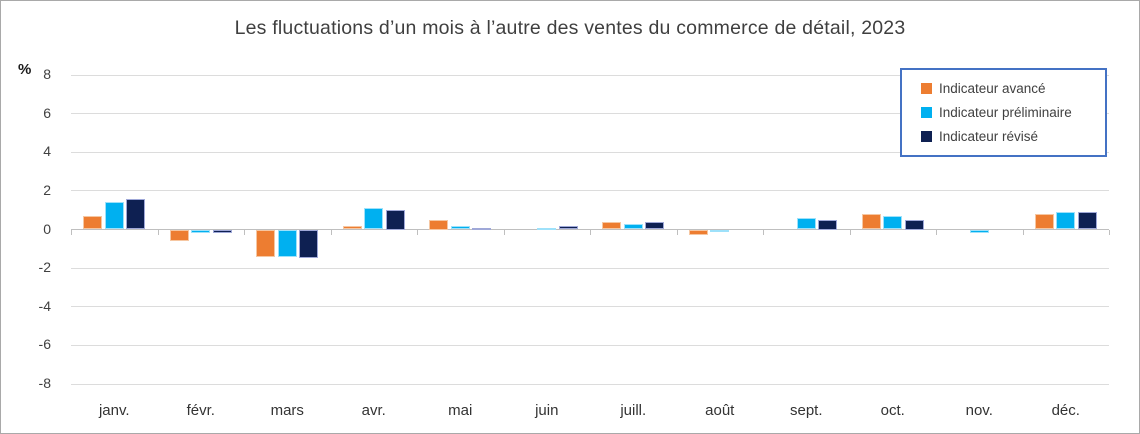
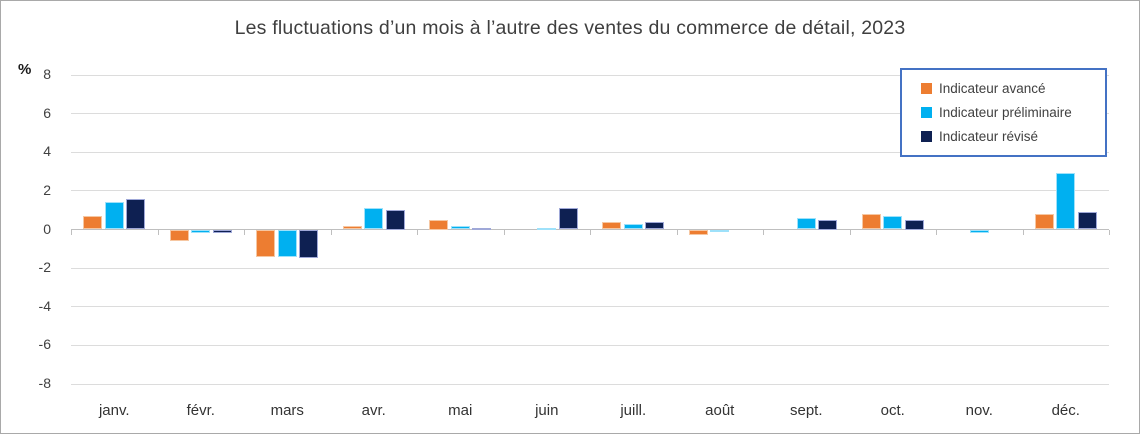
Indicateur révisé/juin: 0.2 -> 1.1
Indicateur préliminaire/déc.: 0.9 -> 2.9
